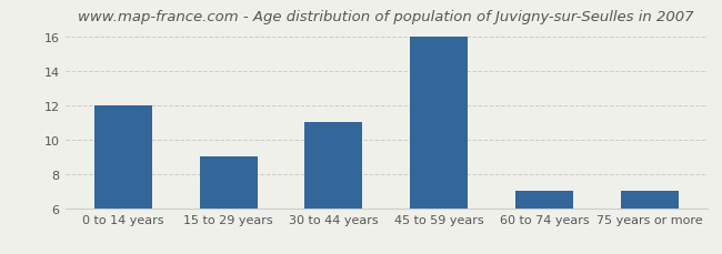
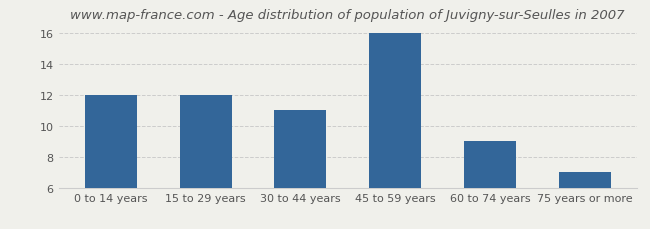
15 to 29 years: 9 -> 12
60 to 74 years: 7 -> 9
